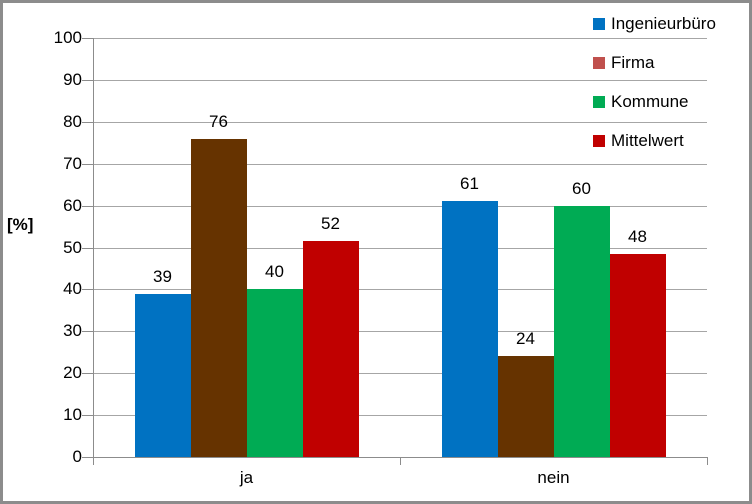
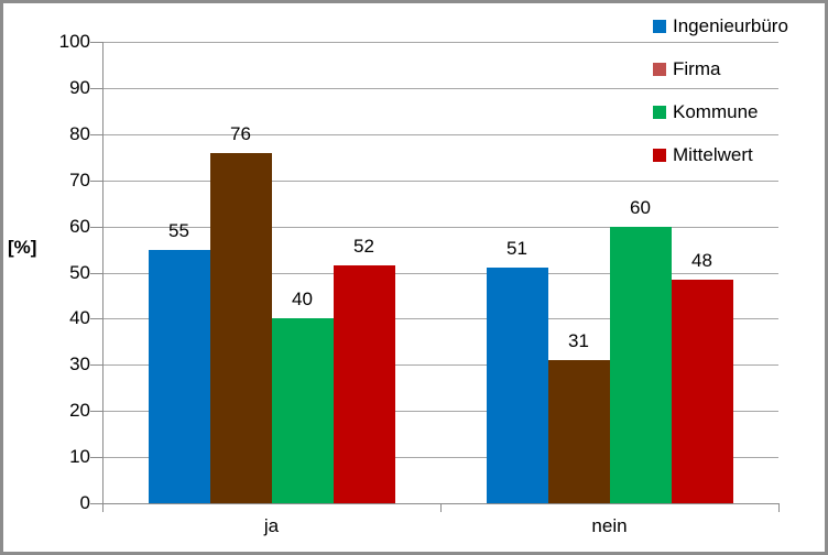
Ingenieurbüro/ja: 39 -> 55
Ingenieurbüro/nein: 61 -> 51
Firma/nein: 24 -> 31
